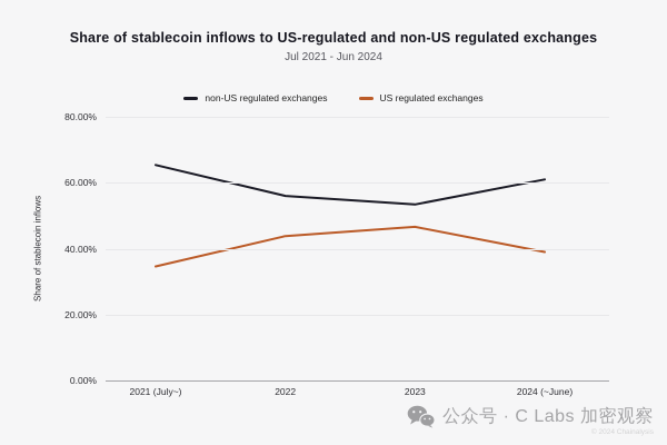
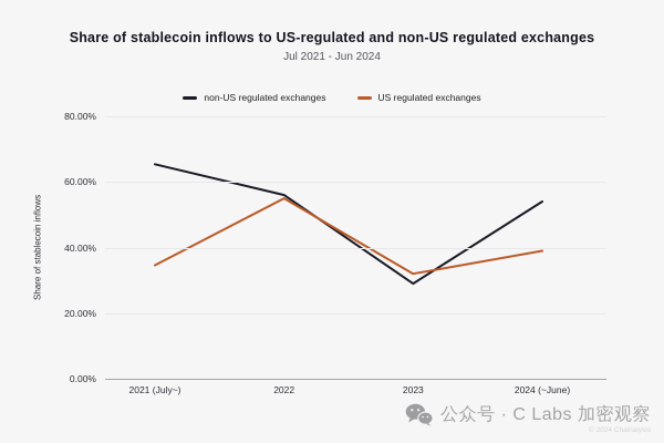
US regulated exchanges/2022: 44% -> 55%
non-US regulated exchanges/2023: 53% -> 29%
US regulated exchanges/2023: 47% -> 32%
non-US regulated exchanges/2024 (~June): 61% -> 54%
